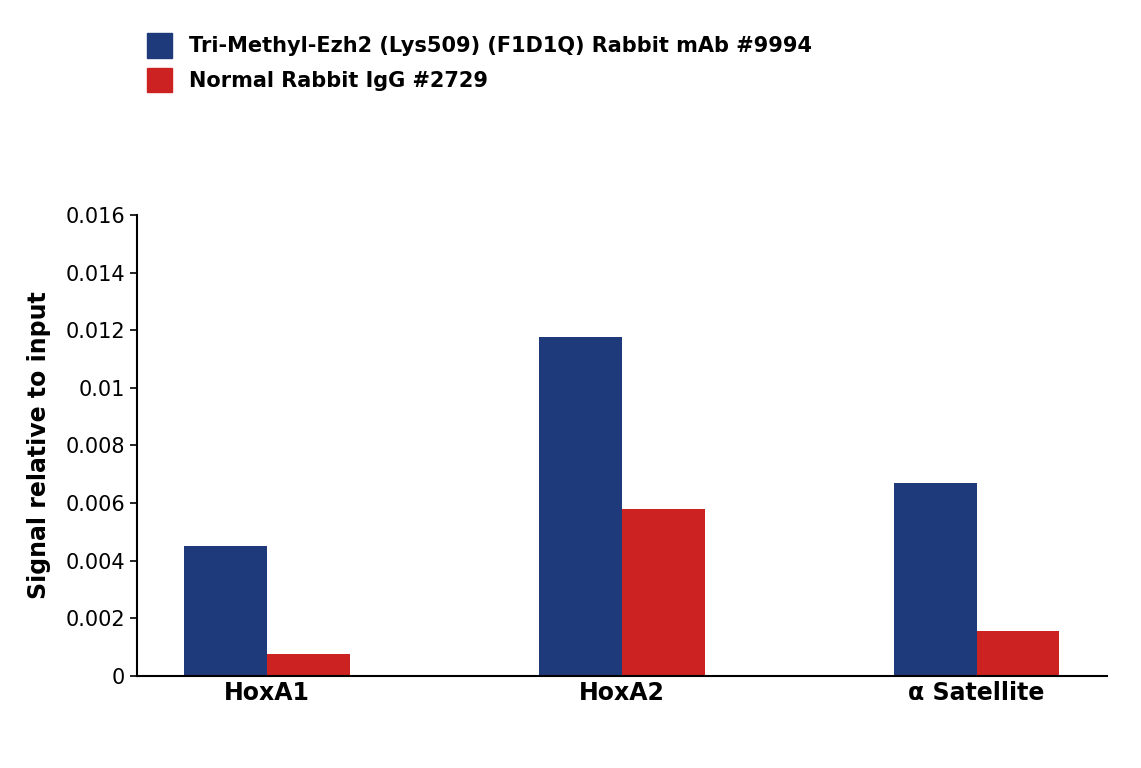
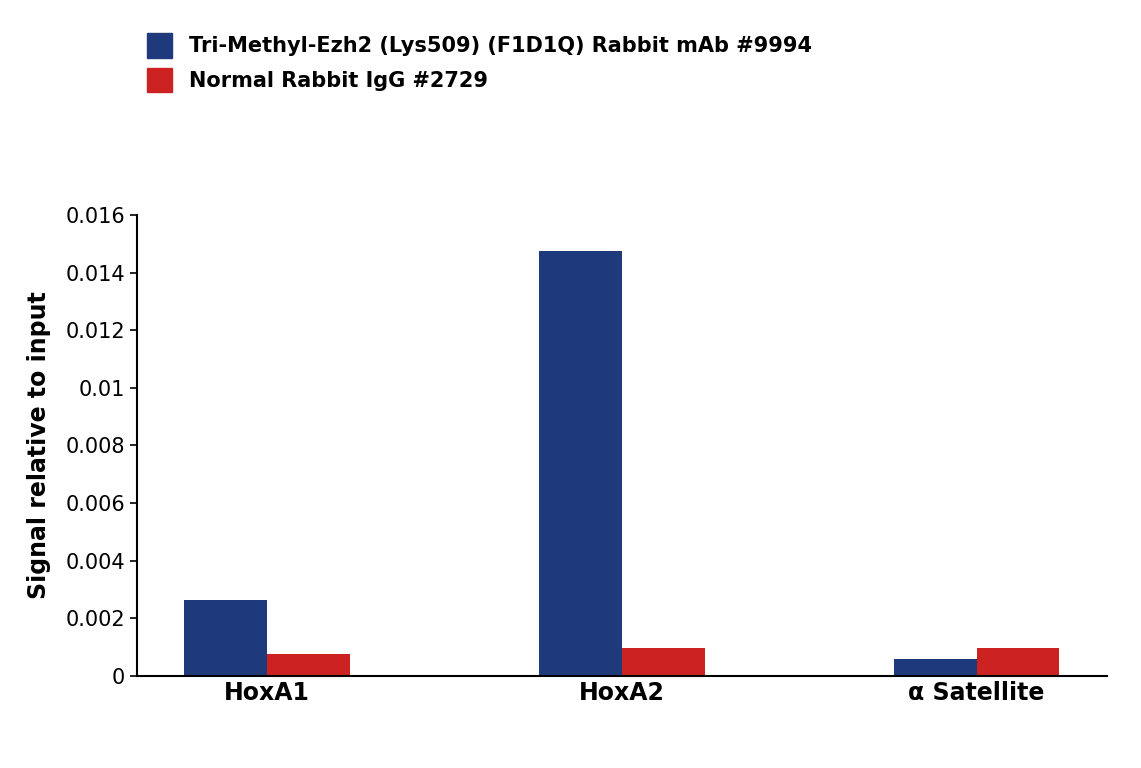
Tri-Methyl-Ezh2 (Lys509) (F1D1Q) Rabbit mAb #9994/HoxA1: 0.00450 -> 0.00265
Tri-Methyl-Ezh2 (Lys509) (F1D1Q) Rabbit mAb #9994/HoxA2: 0.01175 -> 0.01475
Normal Rabbit IgG #2729/HoxA2: 0.00580 -> 0.00095
Tri-Methyl-Ezh2 (Lys509) (F1D1Q) Rabbit mAb #9994/α Satellite: 0.00670 -> 0.00060
Normal Rabbit IgG #2729/α Satellite: 0.00155 -> 0.00095
